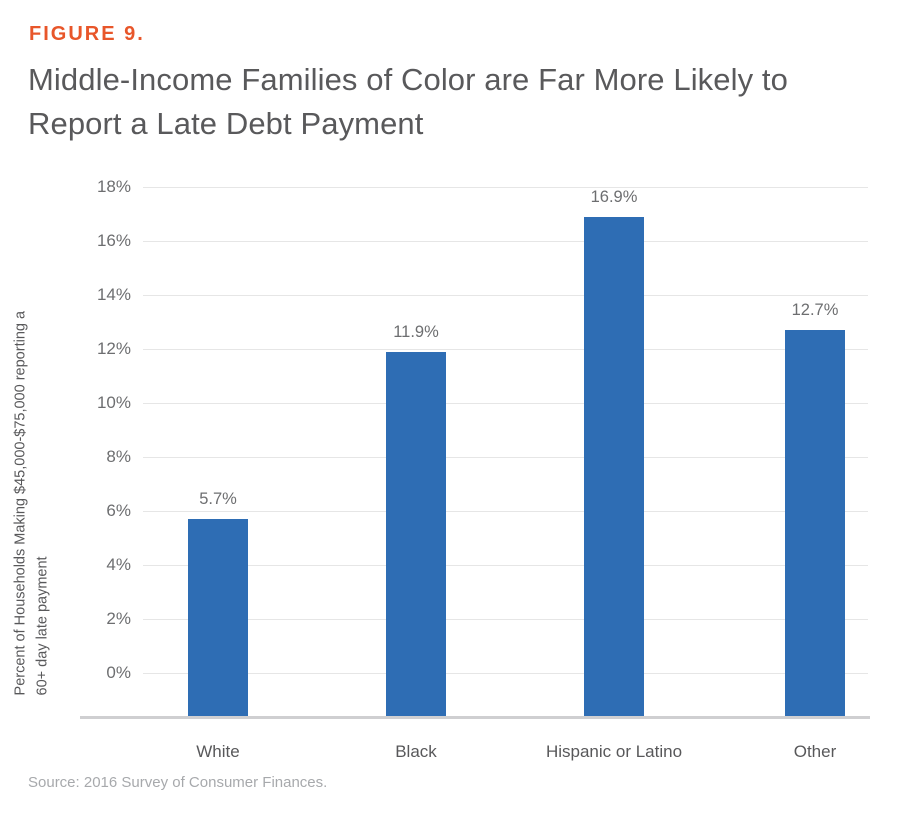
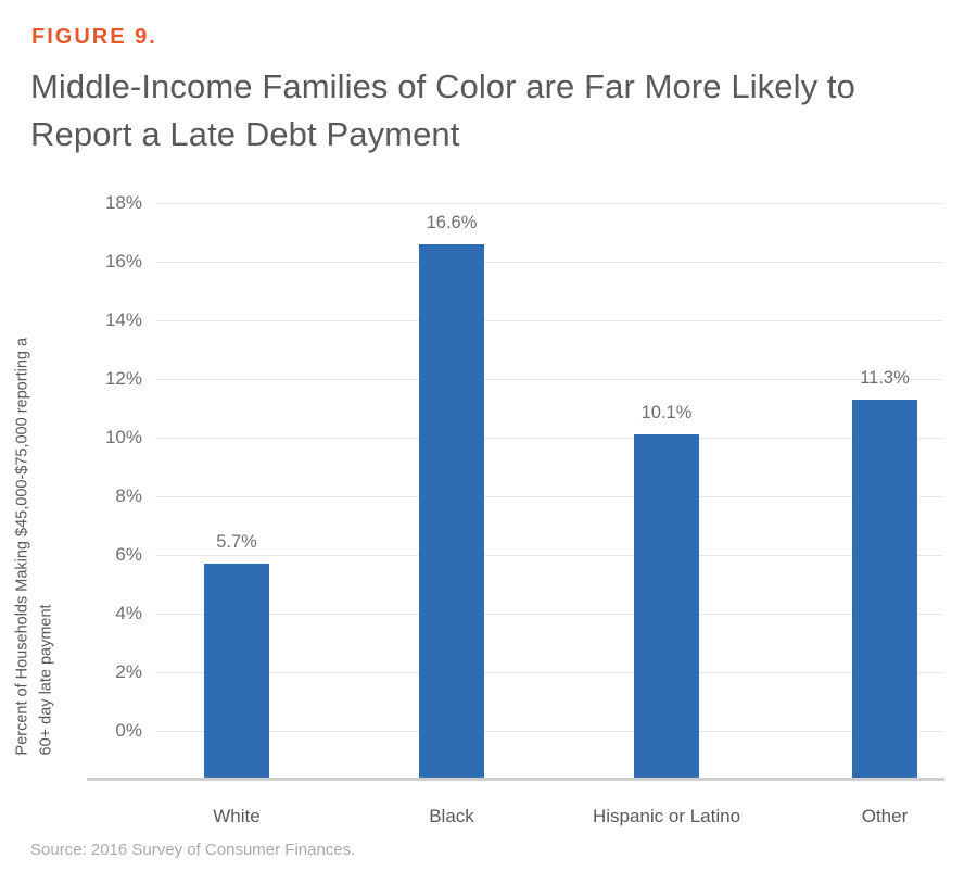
Black: 11.9% -> 16.6%
Hispanic or Latino: 16.9% -> 10.1%
Other: 12.7% -> 11.3%
